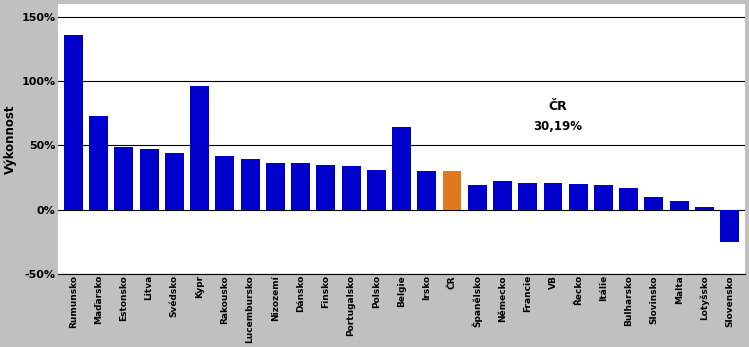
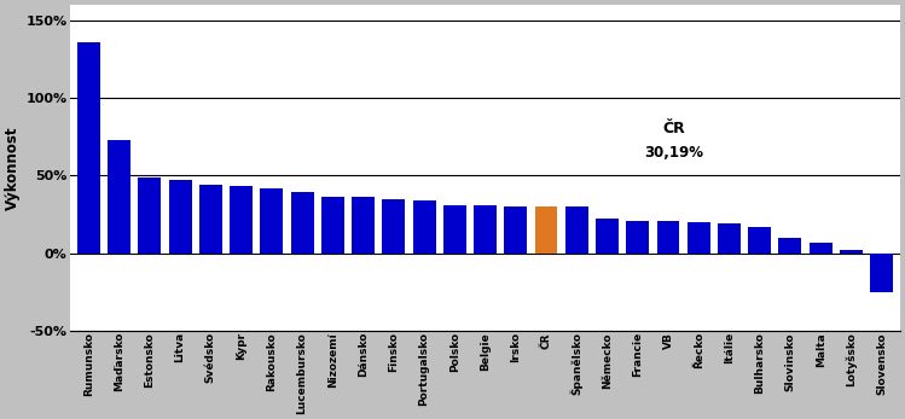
Kypr: 96% -> 43%
Belgie: 64% -> 31%
Španělsko: 19% -> 30%
